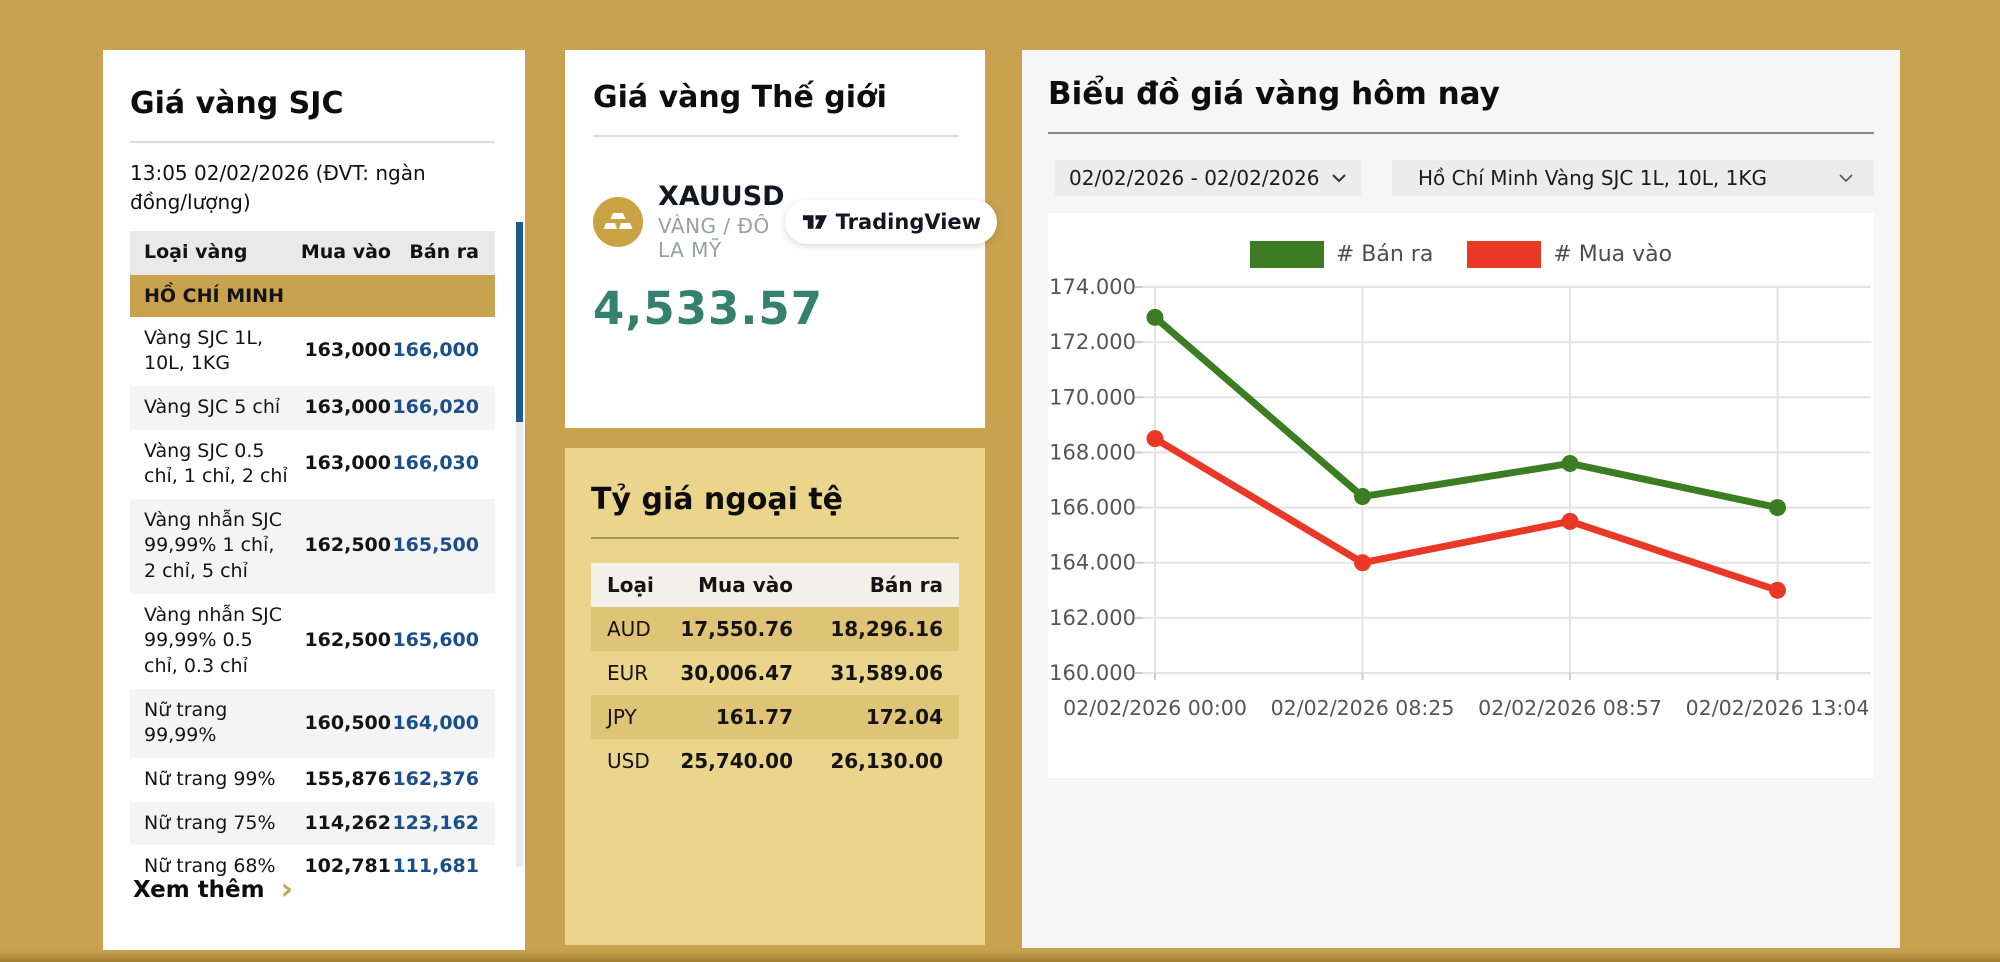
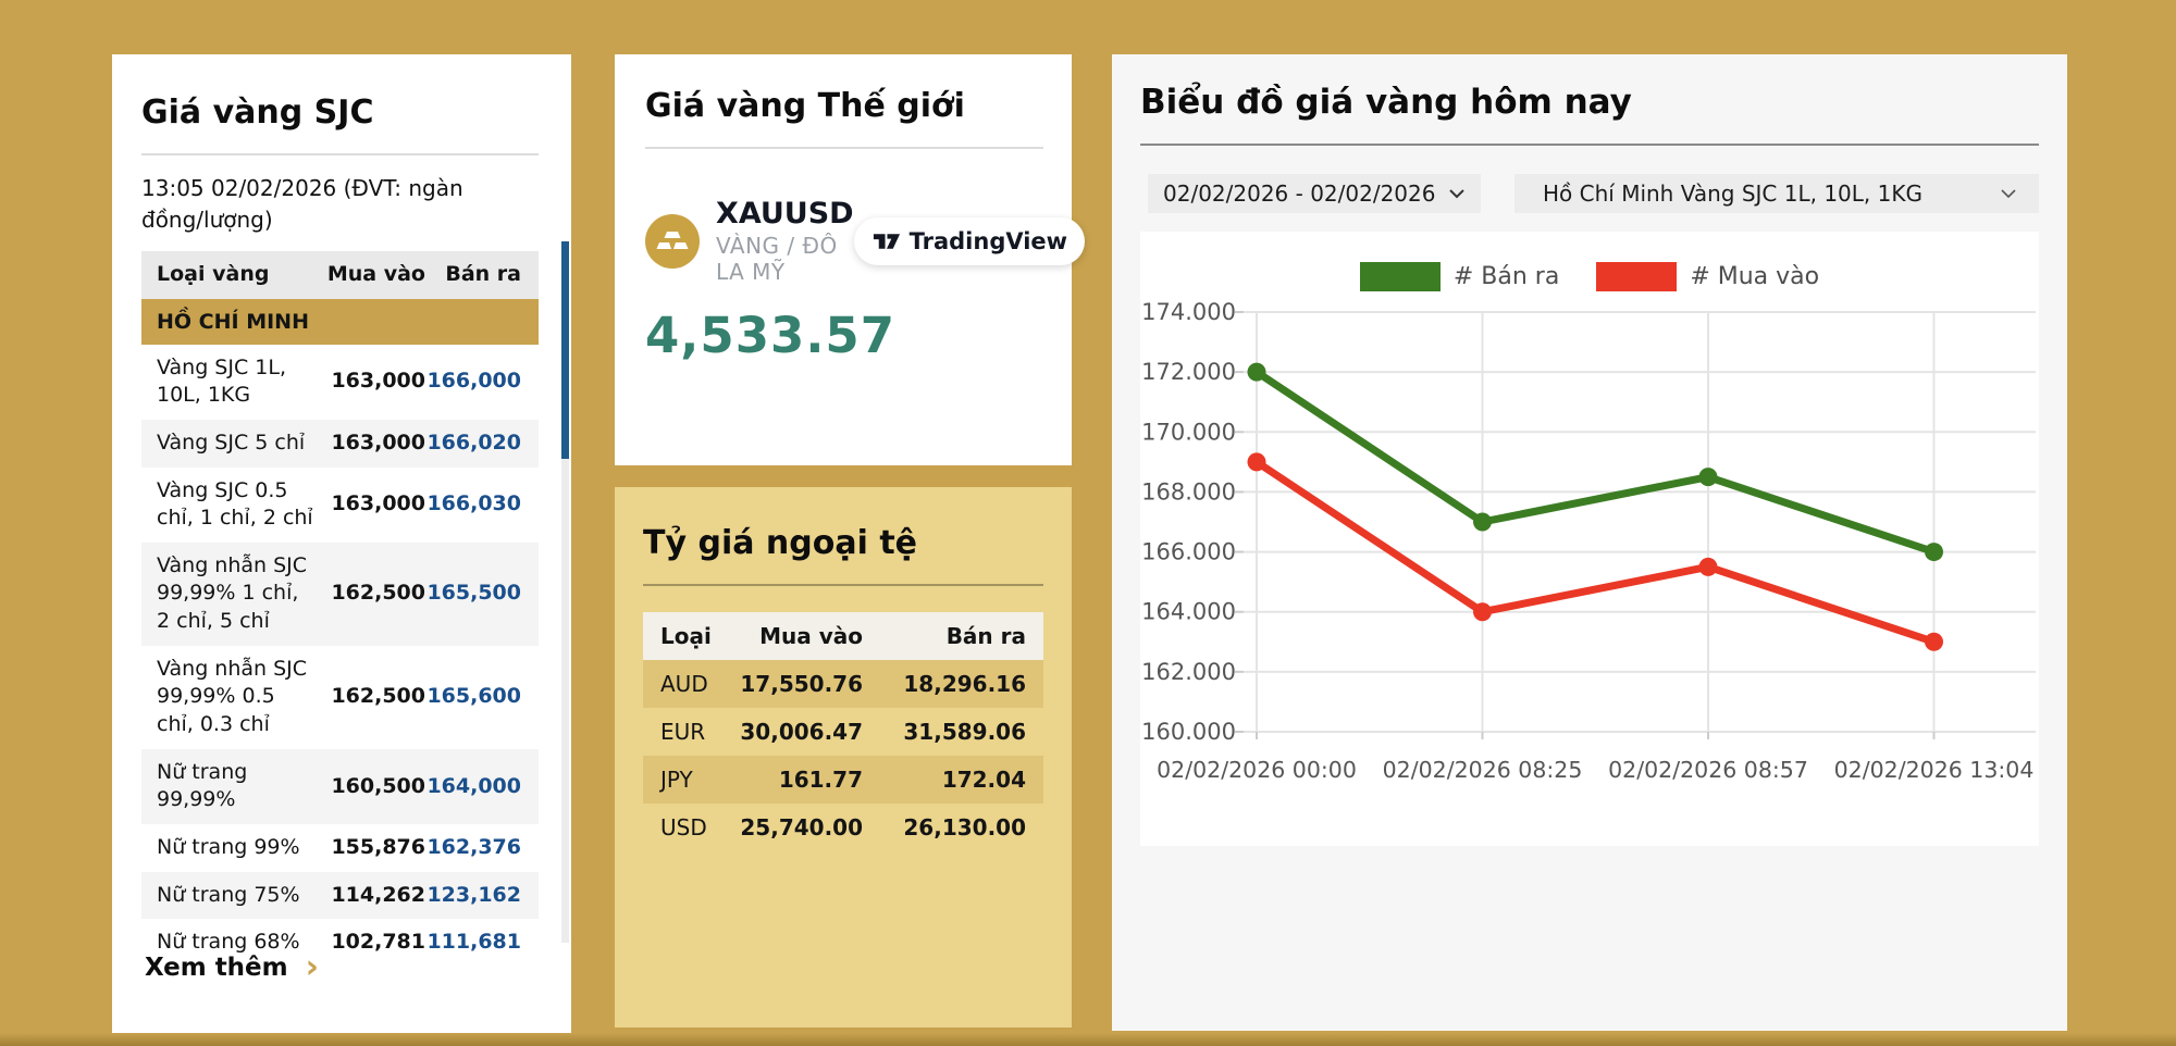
# Bán ra/02/02/2026 00:00: 172900 -> 172000
# Mua vào/02/02/2026 00:00: 168500 -> 169000
# Bán ra/02/02/2026 08:25: 166400 -> 167000
# Bán ra/02/02/2026 08:57: 167600 -> 168500
